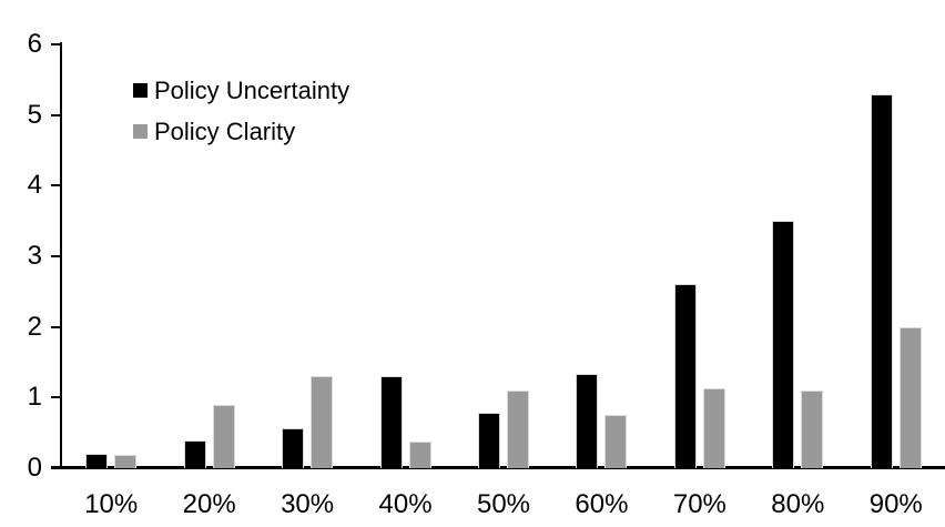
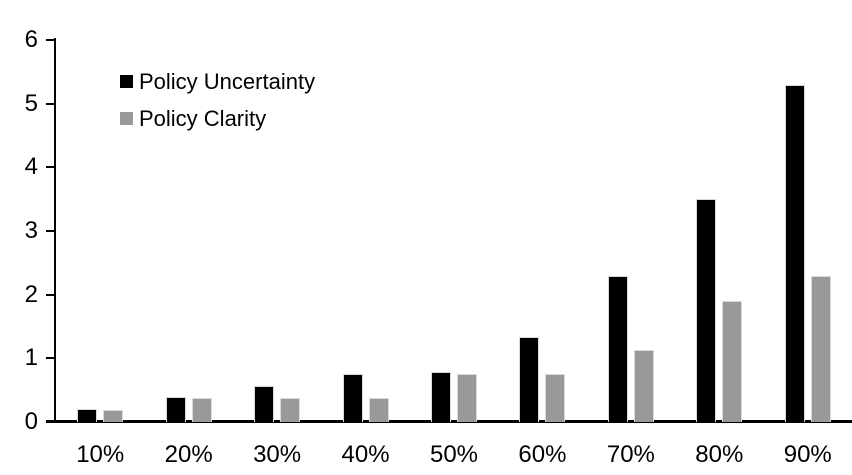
Policy Clarity/20%: 0.9 -> 0.4
Policy Clarity/30%: 1.3 -> 0.4
Policy Uncertainty/40%: 1.3 -> 0.8
Policy Clarity/50%: 1.1 -> 0.8
Policy Uncertainty/70%: 2.6 -> 2.3
Policy Clarity/80%: 1.1 -> 1.9
Policy Clarity/90%: 2.0 -> 2.3
